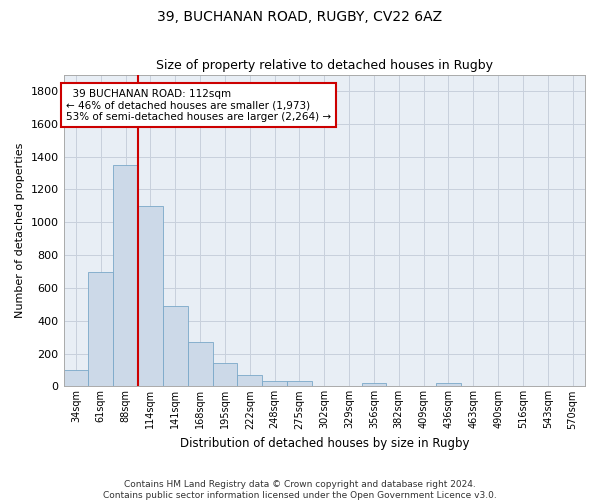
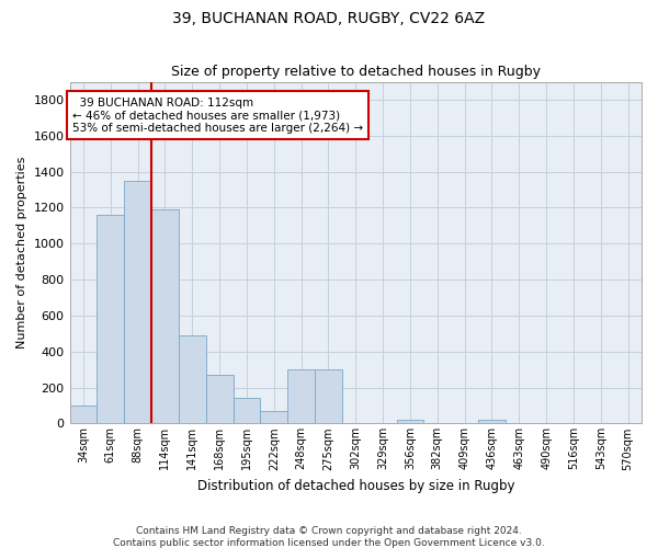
61sqm: 700 -> 1160
114sqm: 1100 -> 1190
248sqm: 40 -> 300
275sqm: 40 -> 300
